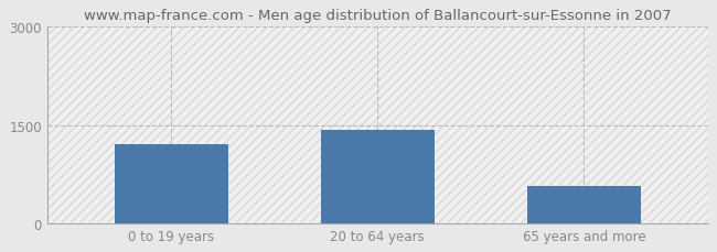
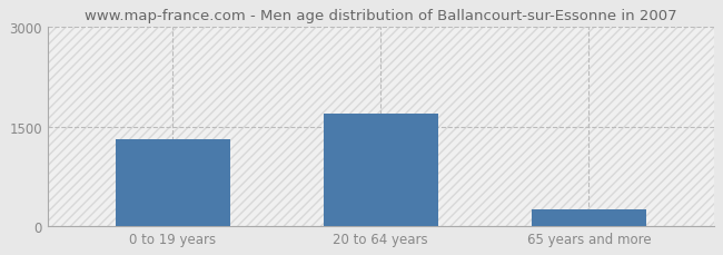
0 to 19 years: 1200 -> 1300
20 to 64 years: 1420 -> 1700
65 years and more: 560 -> 250
